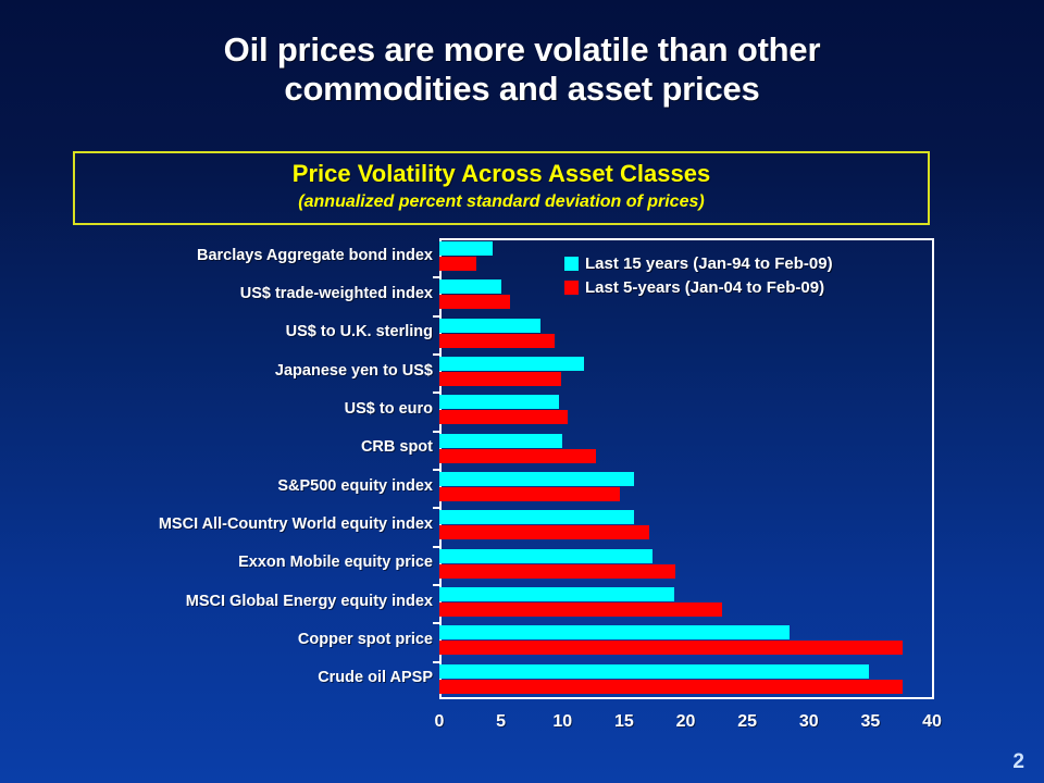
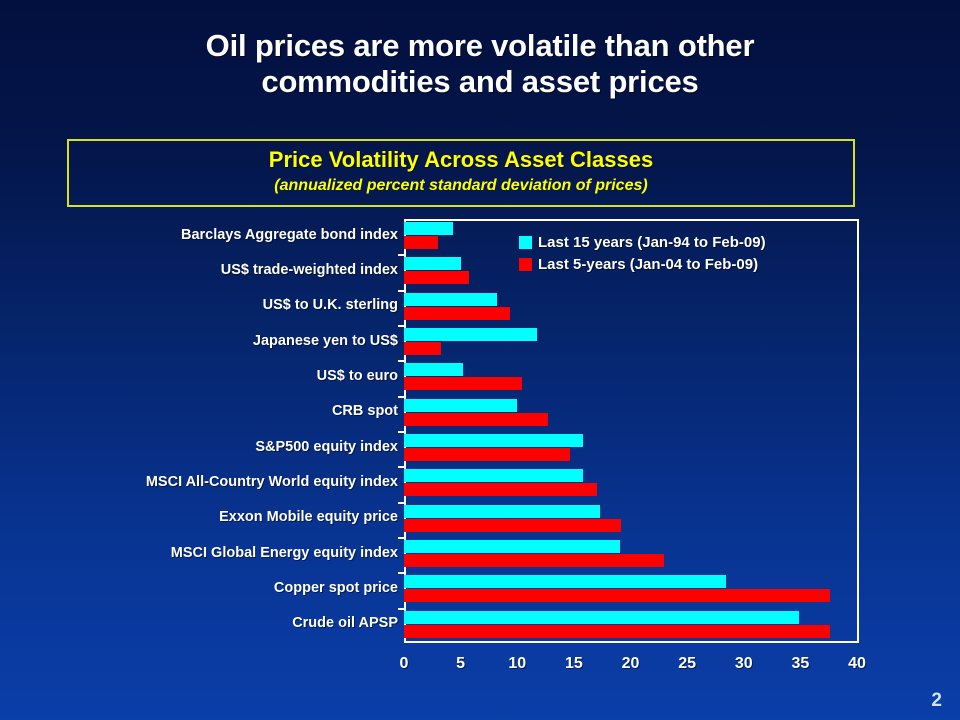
Last 5-years (Jan-04 to Feb-09)/Japanese yen to US$: 9.9 -> 3.3
Last 15 years (Jan-94 to Feb-09)/US$ to euro: 9.7 -> 5.2
